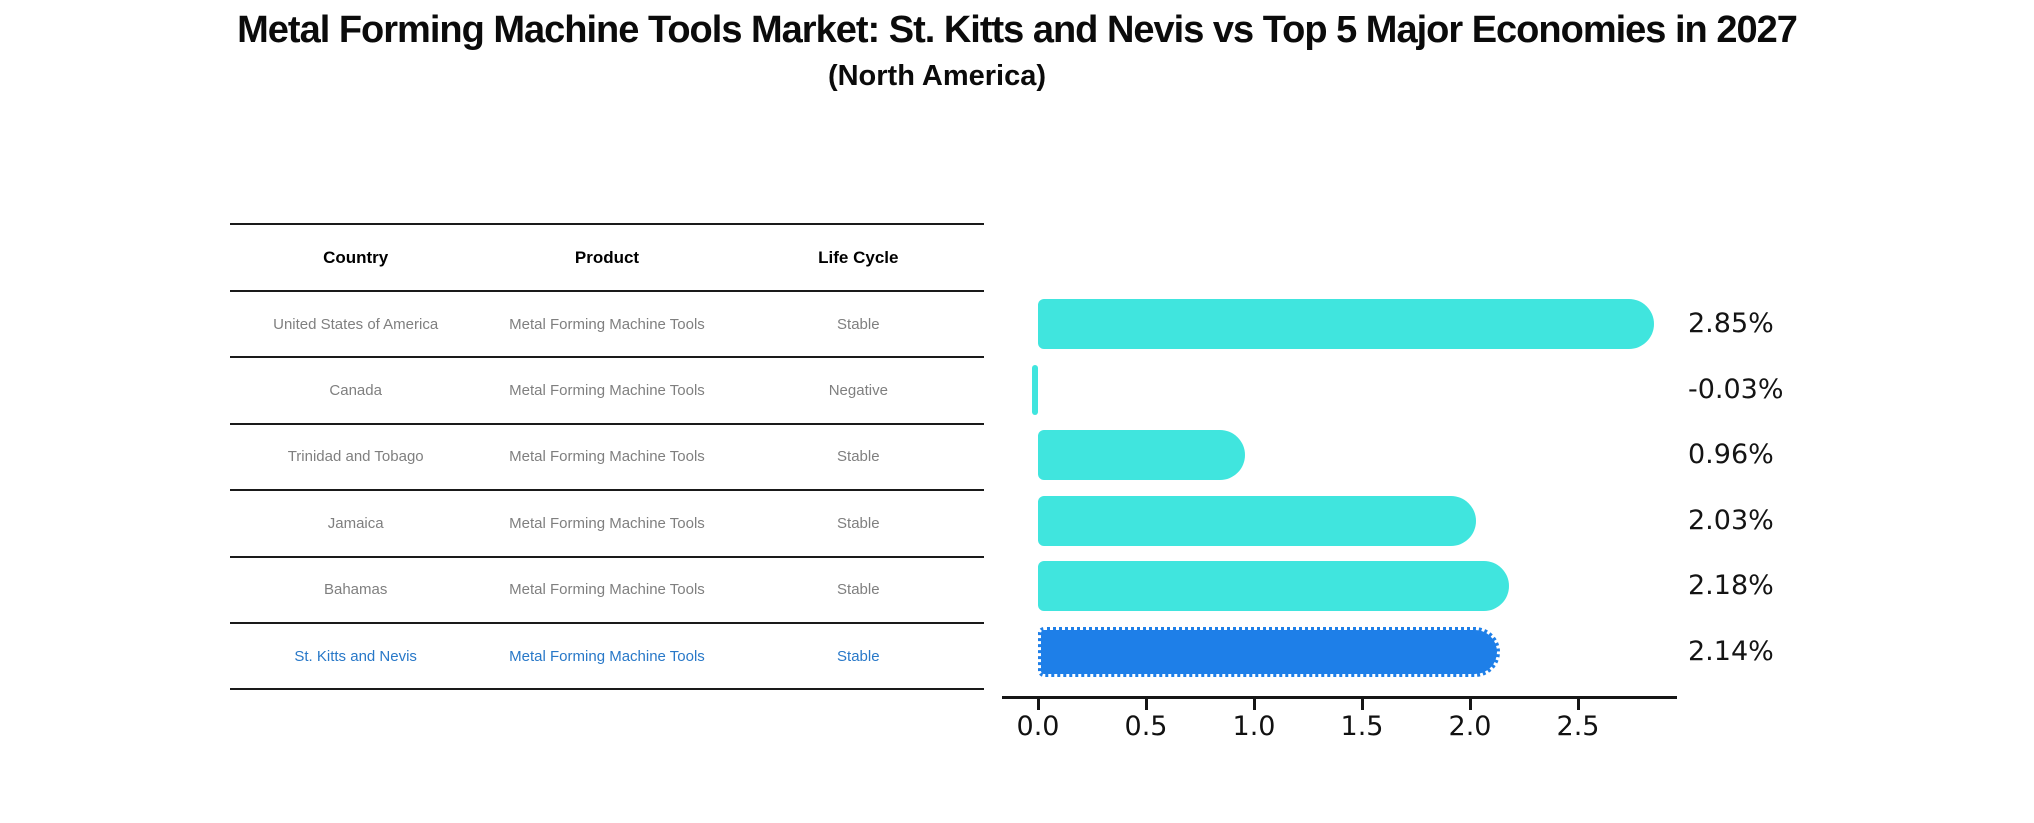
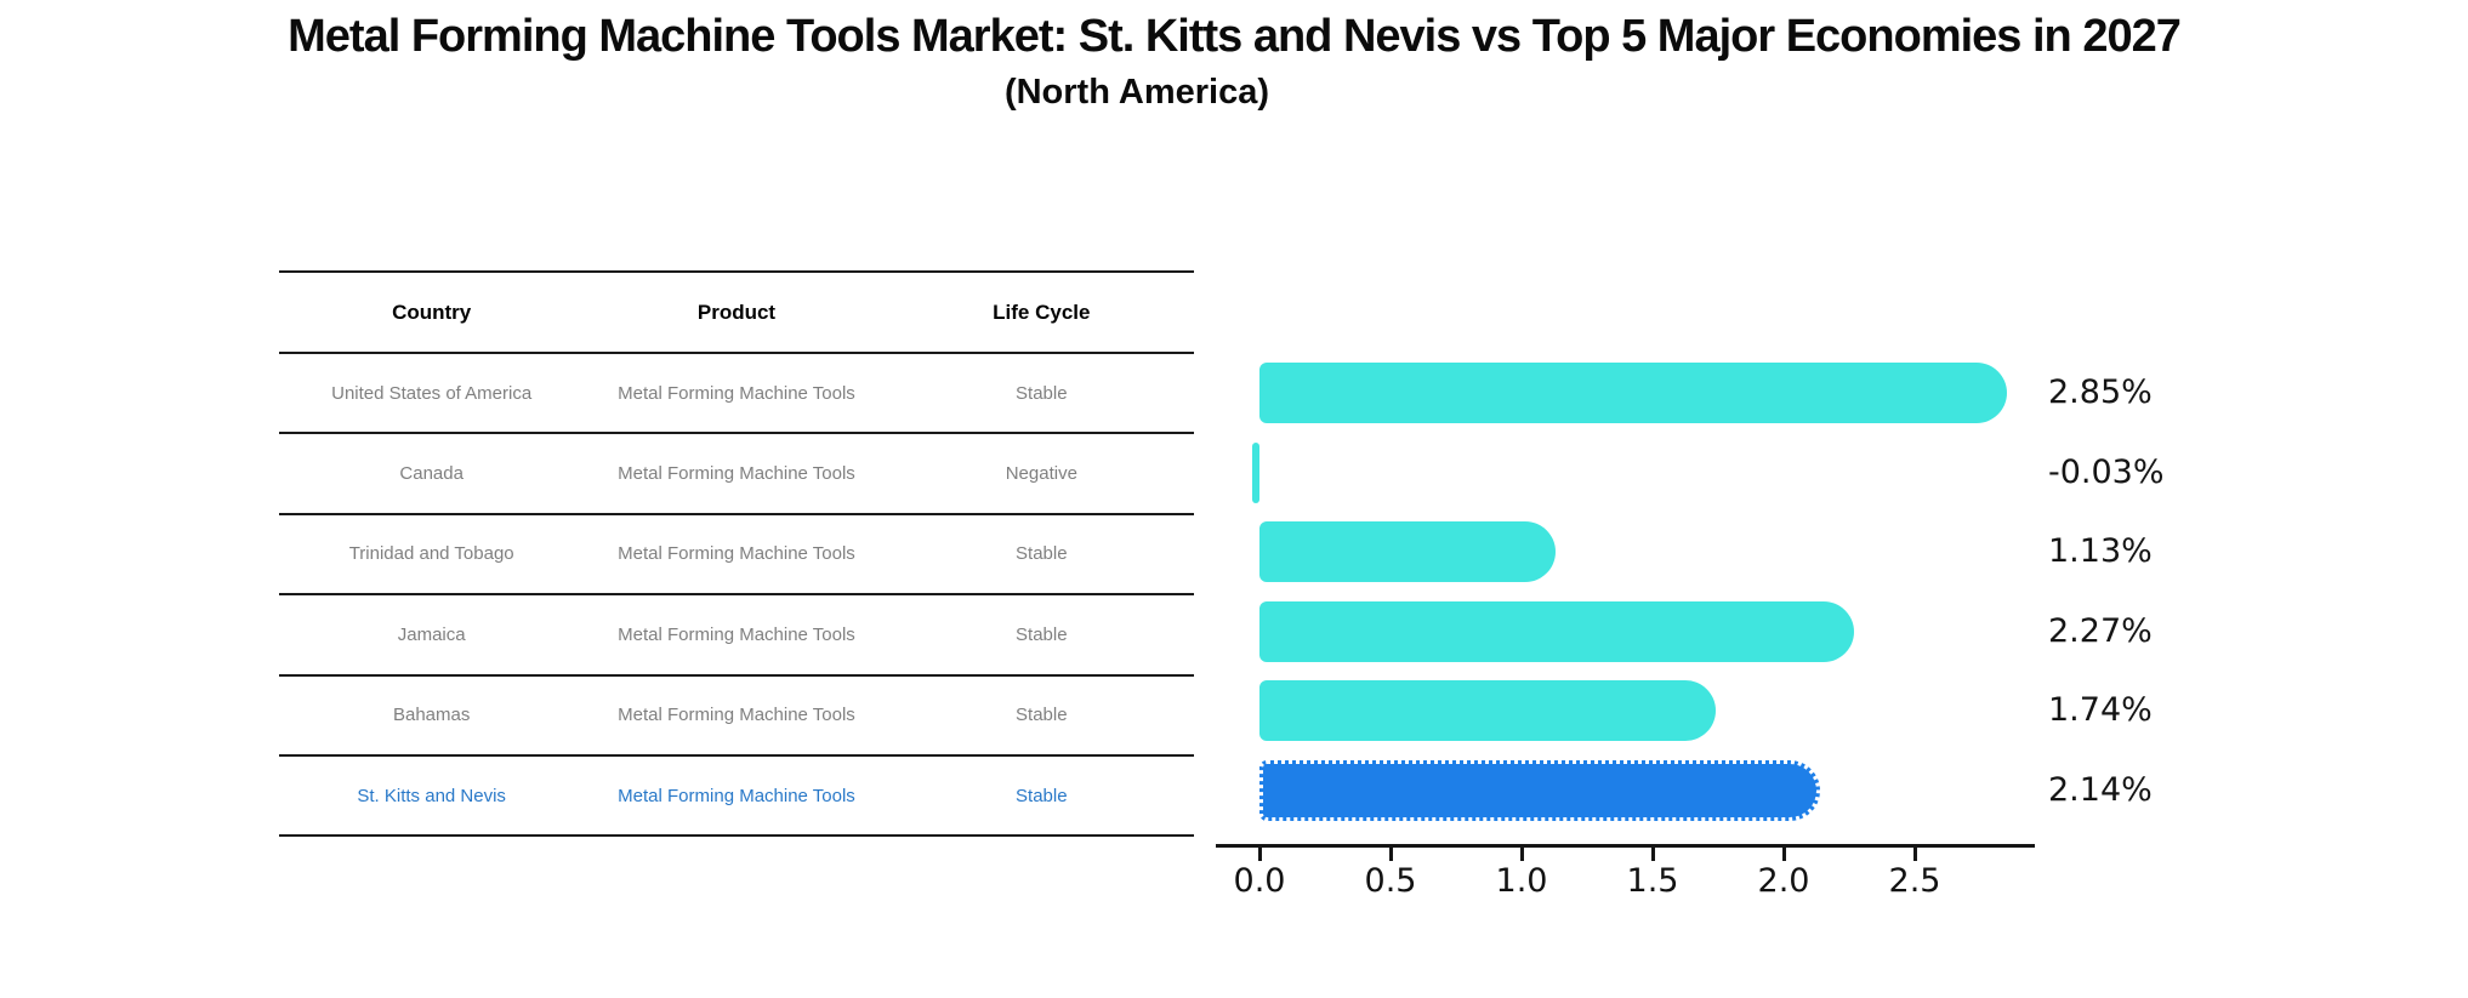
Trinidad and Tobago: 0.96% -> 1.13%
Jamaica: 2.03% -> 2.27%
Bahamas: 2.18% -> 1.74%
